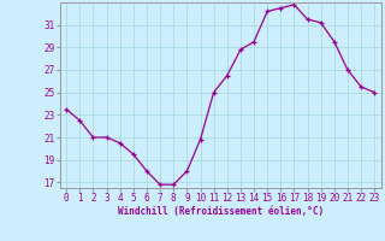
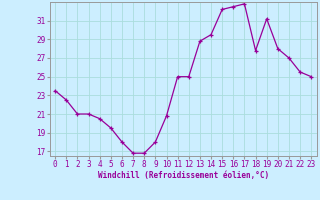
12: 26.5 -> 25.0
18: 31.5 -> 27.8
20: 29.5 -> 28.0
